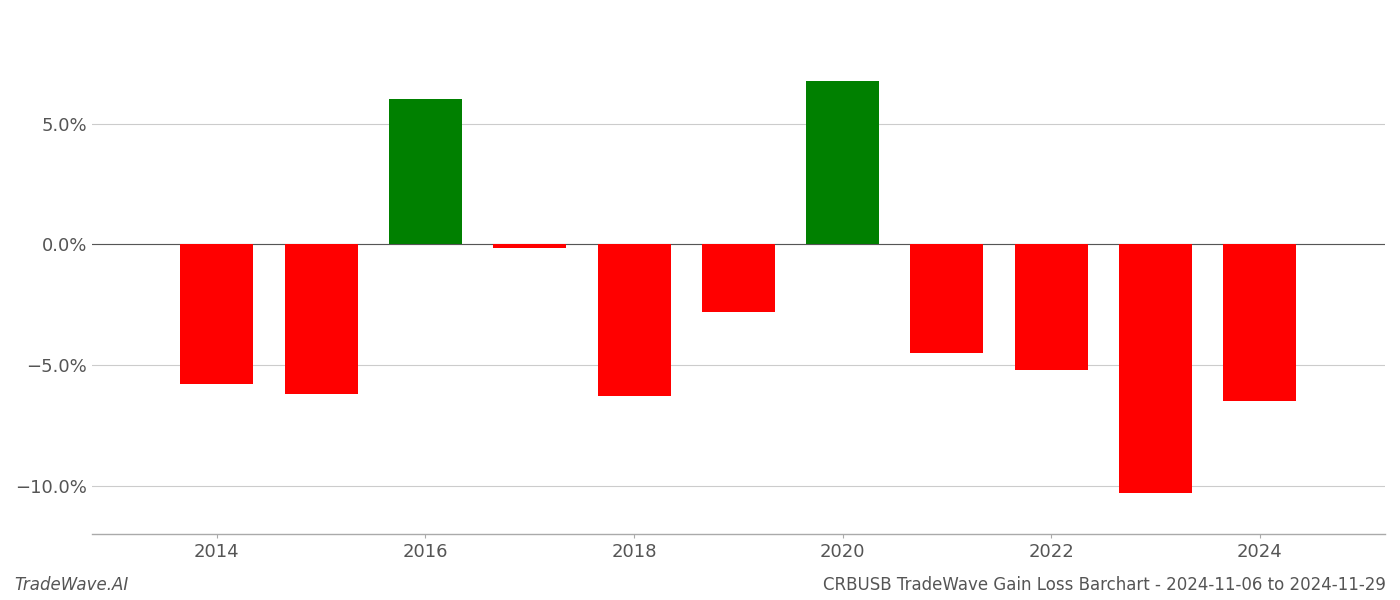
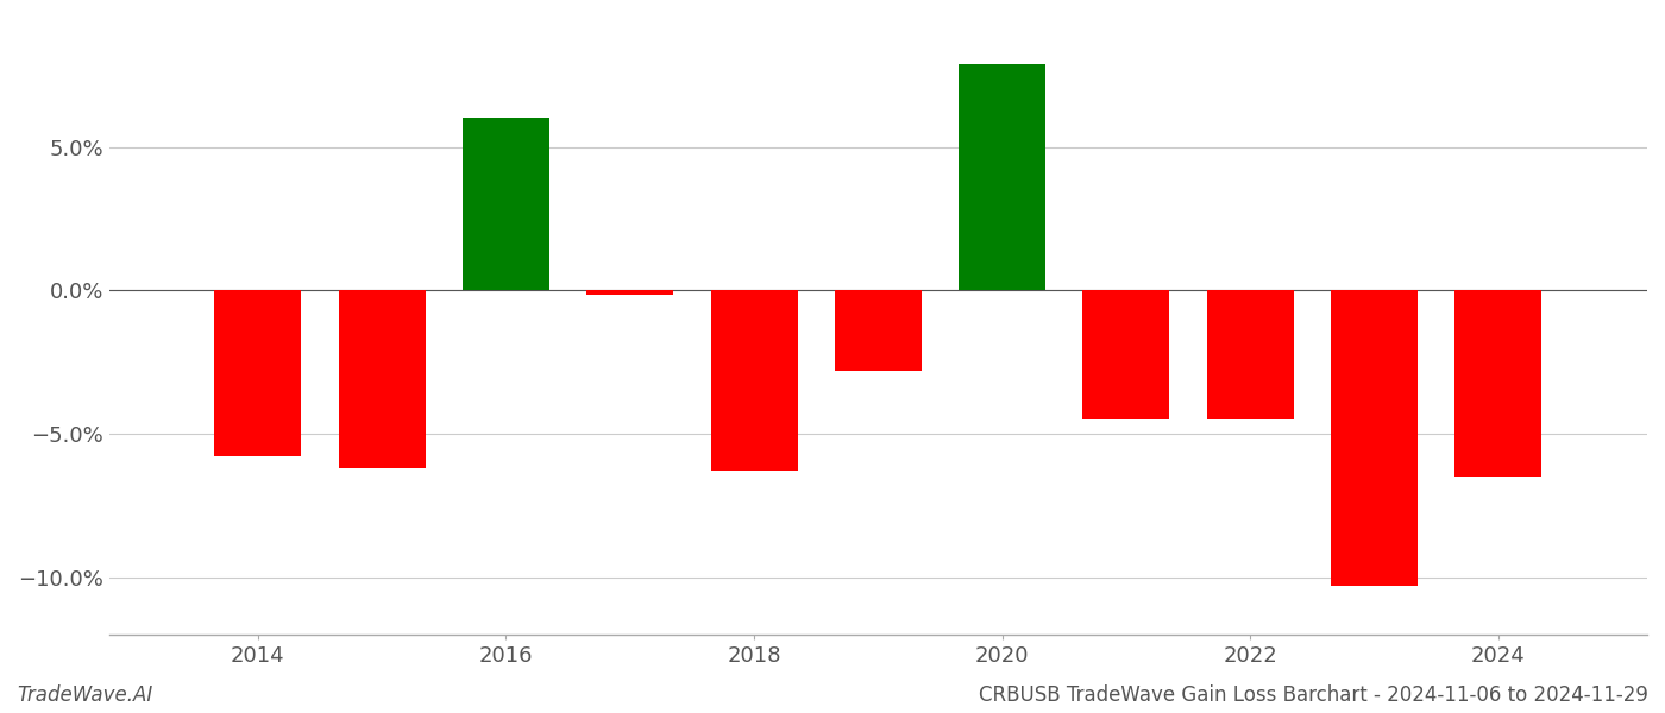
2020: 6.75% -> 7.90%
2022: -5.20% -> -4.50%
